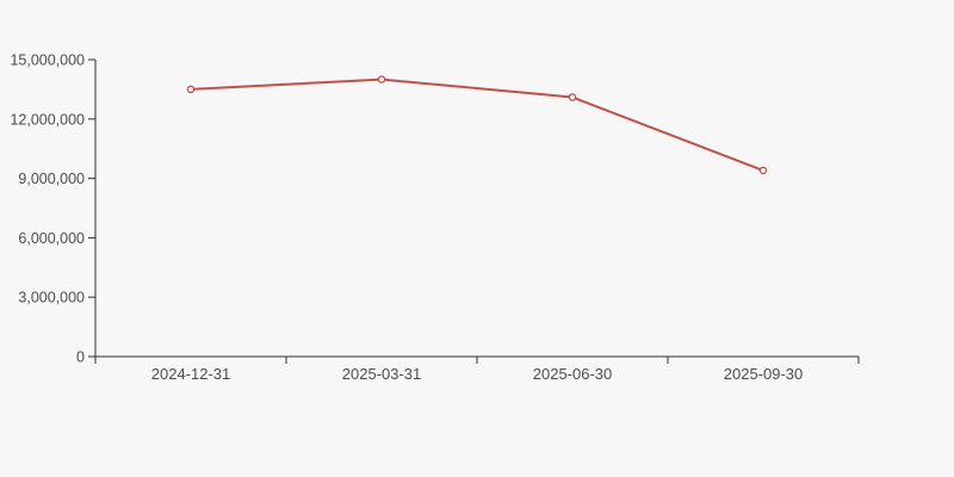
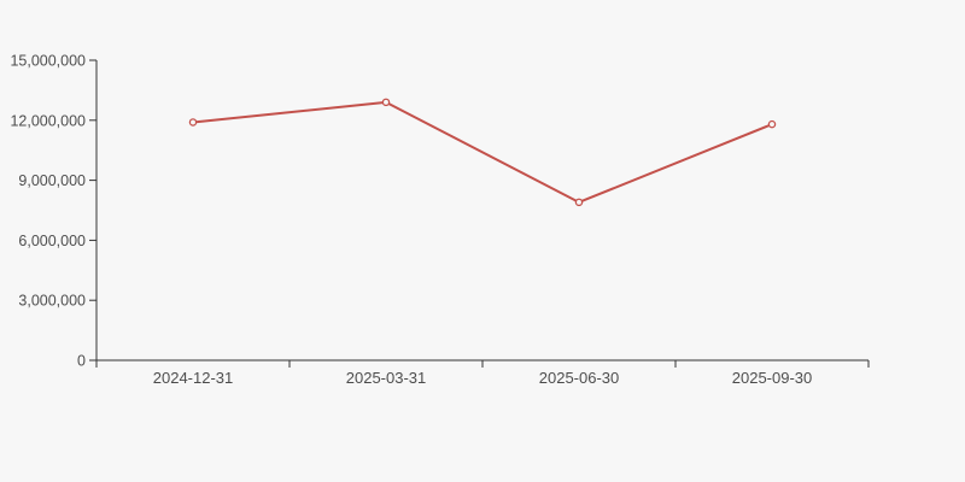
2024-12-31: 13500000 -> 11900000
2025-03-31: 14000000 -> 12900000
2025-06-30: 13100000 -> 7900000
2025-09-30: 9400000 -> 11800000
